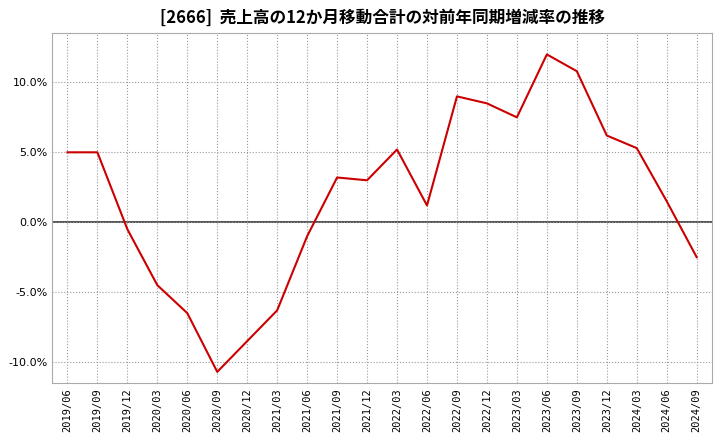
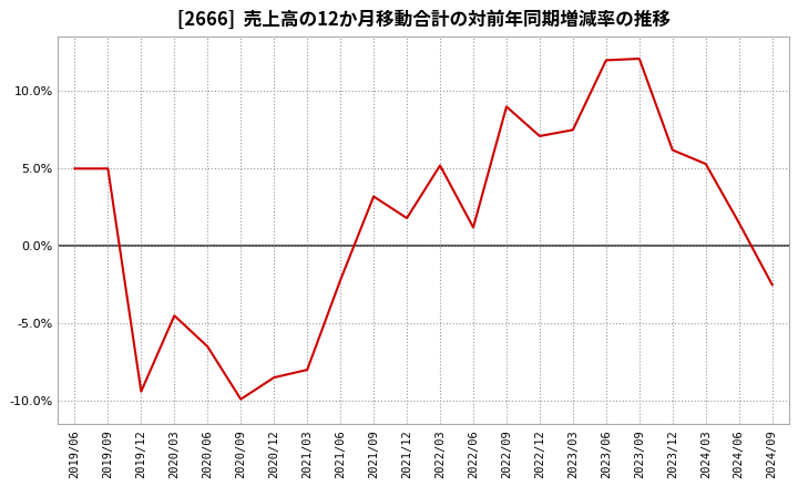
2019/12: -0.5% -> -9.4%
2020/09: -10.7% -> -9.9%
2021/03: -6.3% -> -8.0%
2021/06: -1.0% -> -2.2%
2021/12: 3.0% -> 1.8%
2022/12: 8.5% -> 7.1%
2023/09: 10.8% -> 12.1%
